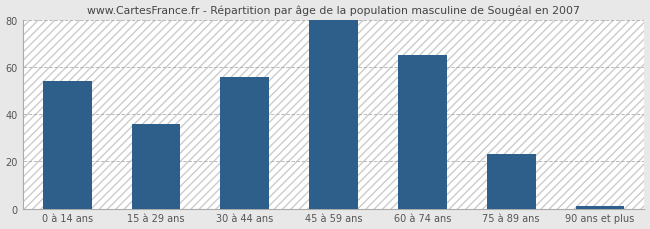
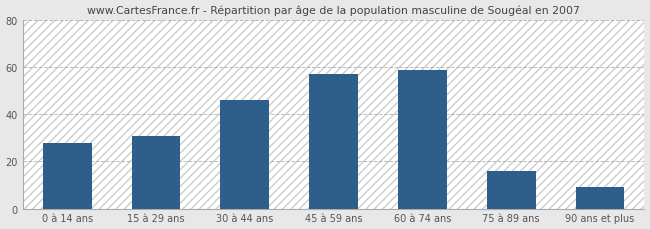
0 à 14 ans: 54 -> 28
15 à 29 ans: 36 -> 31
30 à 44 ans: 56 -> 46
45 à 59 ans: 80 -> 57
60 à 74 ans: 65 -> 59
75 à 89 ans: 23 -> 16
90 ans et plus: 1 -> 9
